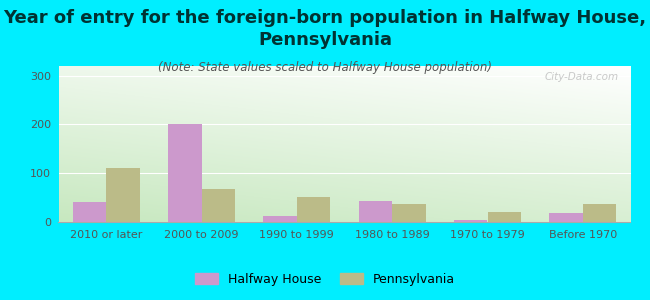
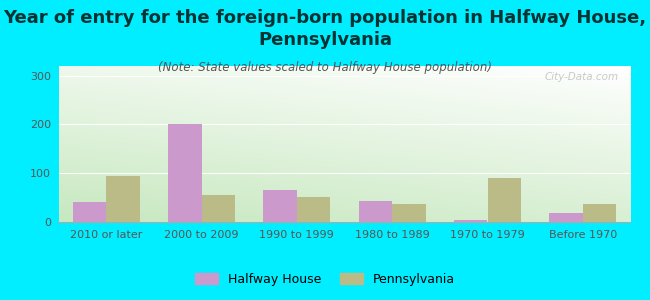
Pennsylvania/2010 or later: 110 -> 95
Pennsylvania/2000 to 2009: 68 -> 55
Halfway House/1990 to 1999: 12 -> 65
Pennsylvania/1970 to 1979: 20 -> 90
